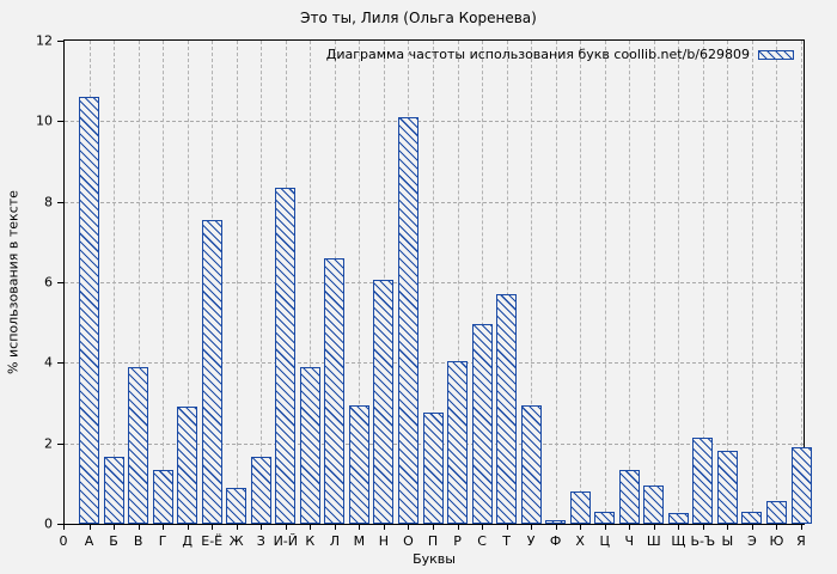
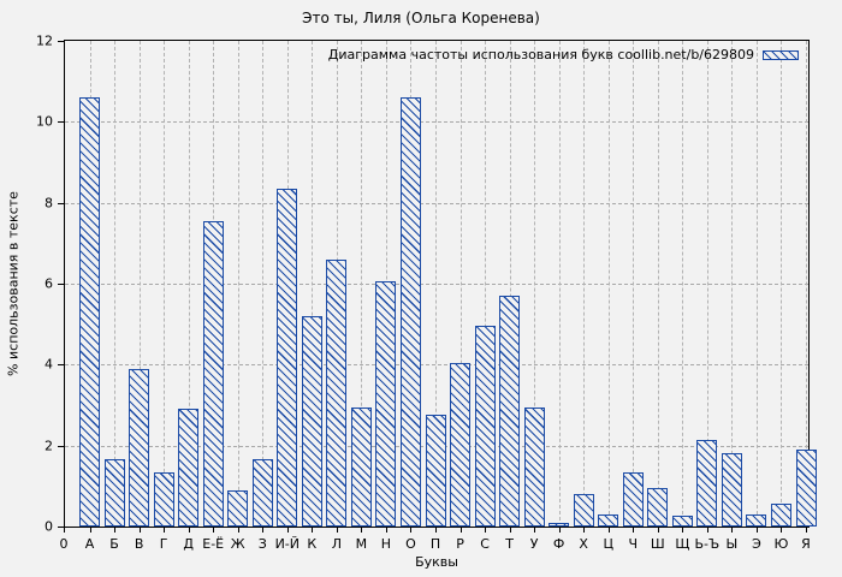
К: 3.9 -> 5.2
О: 10.1 -> 10.6
